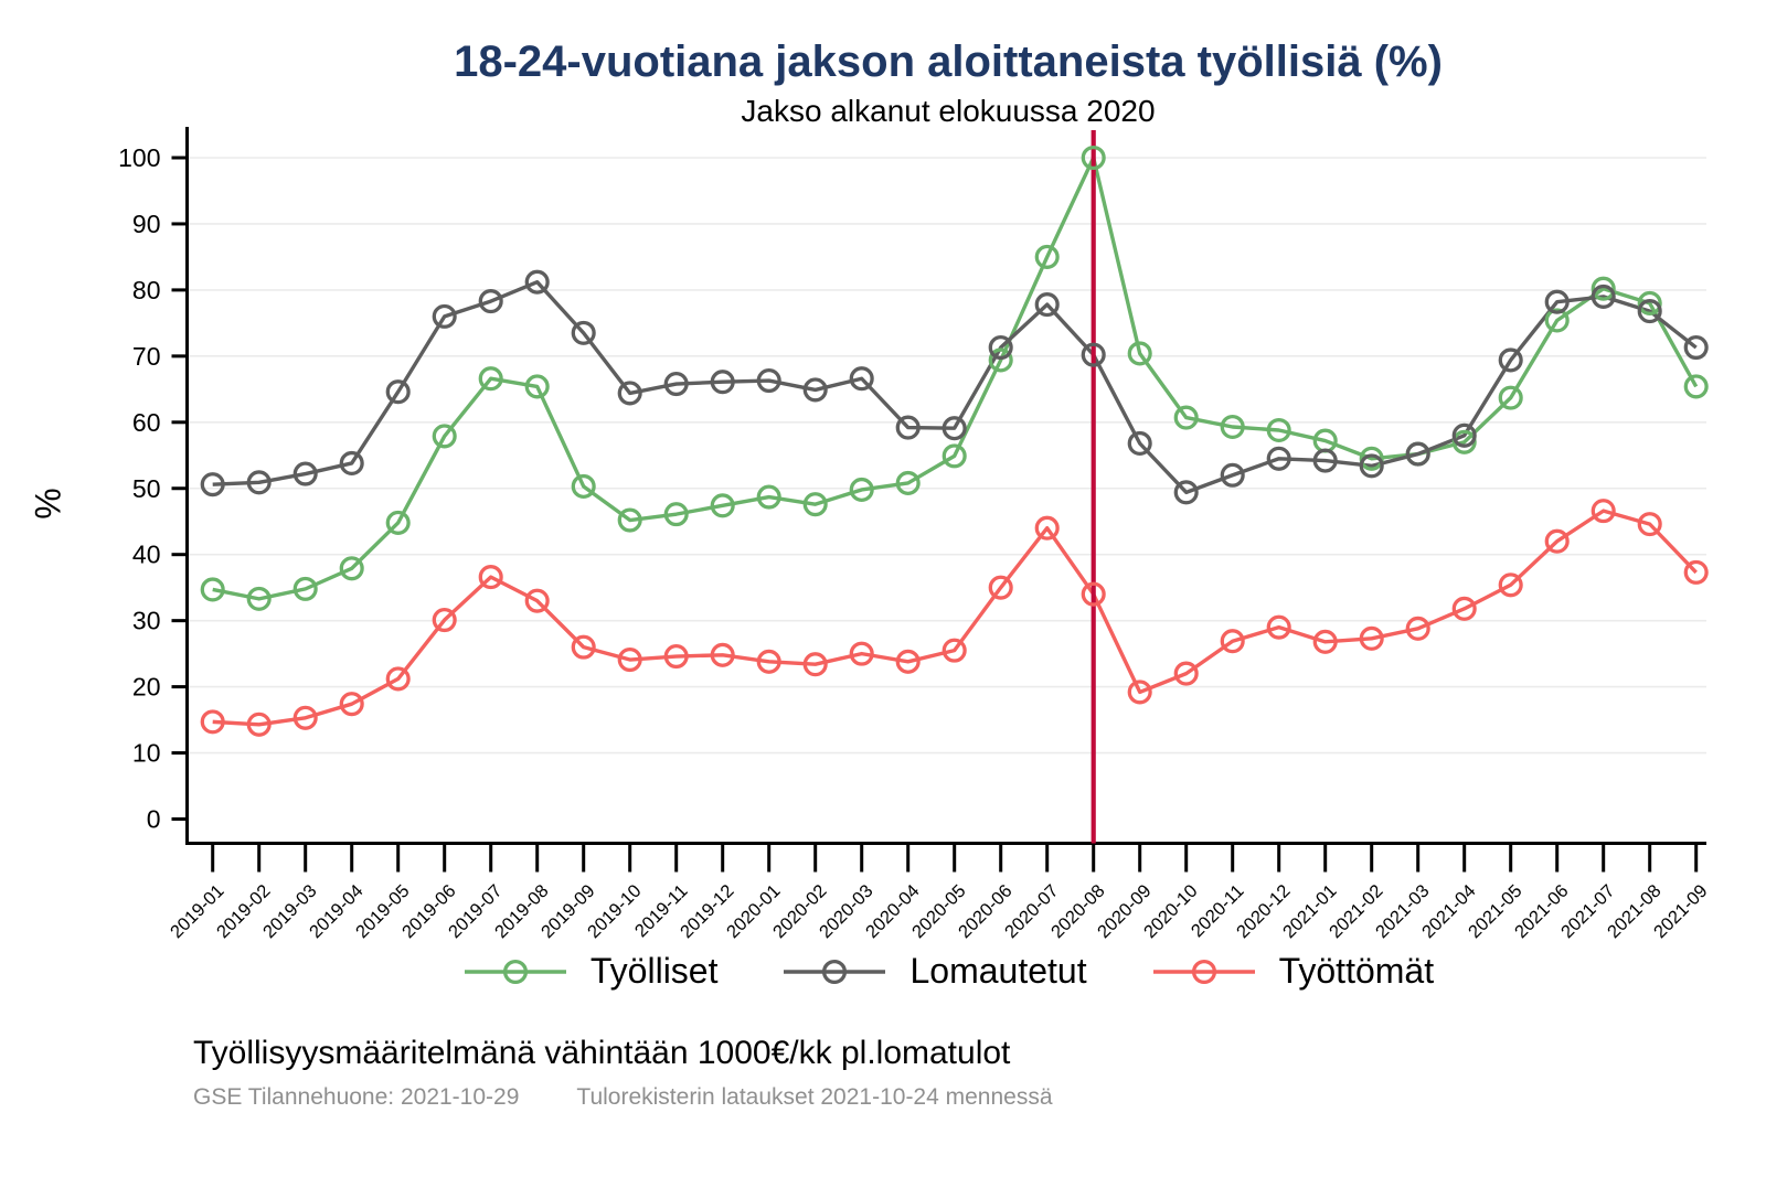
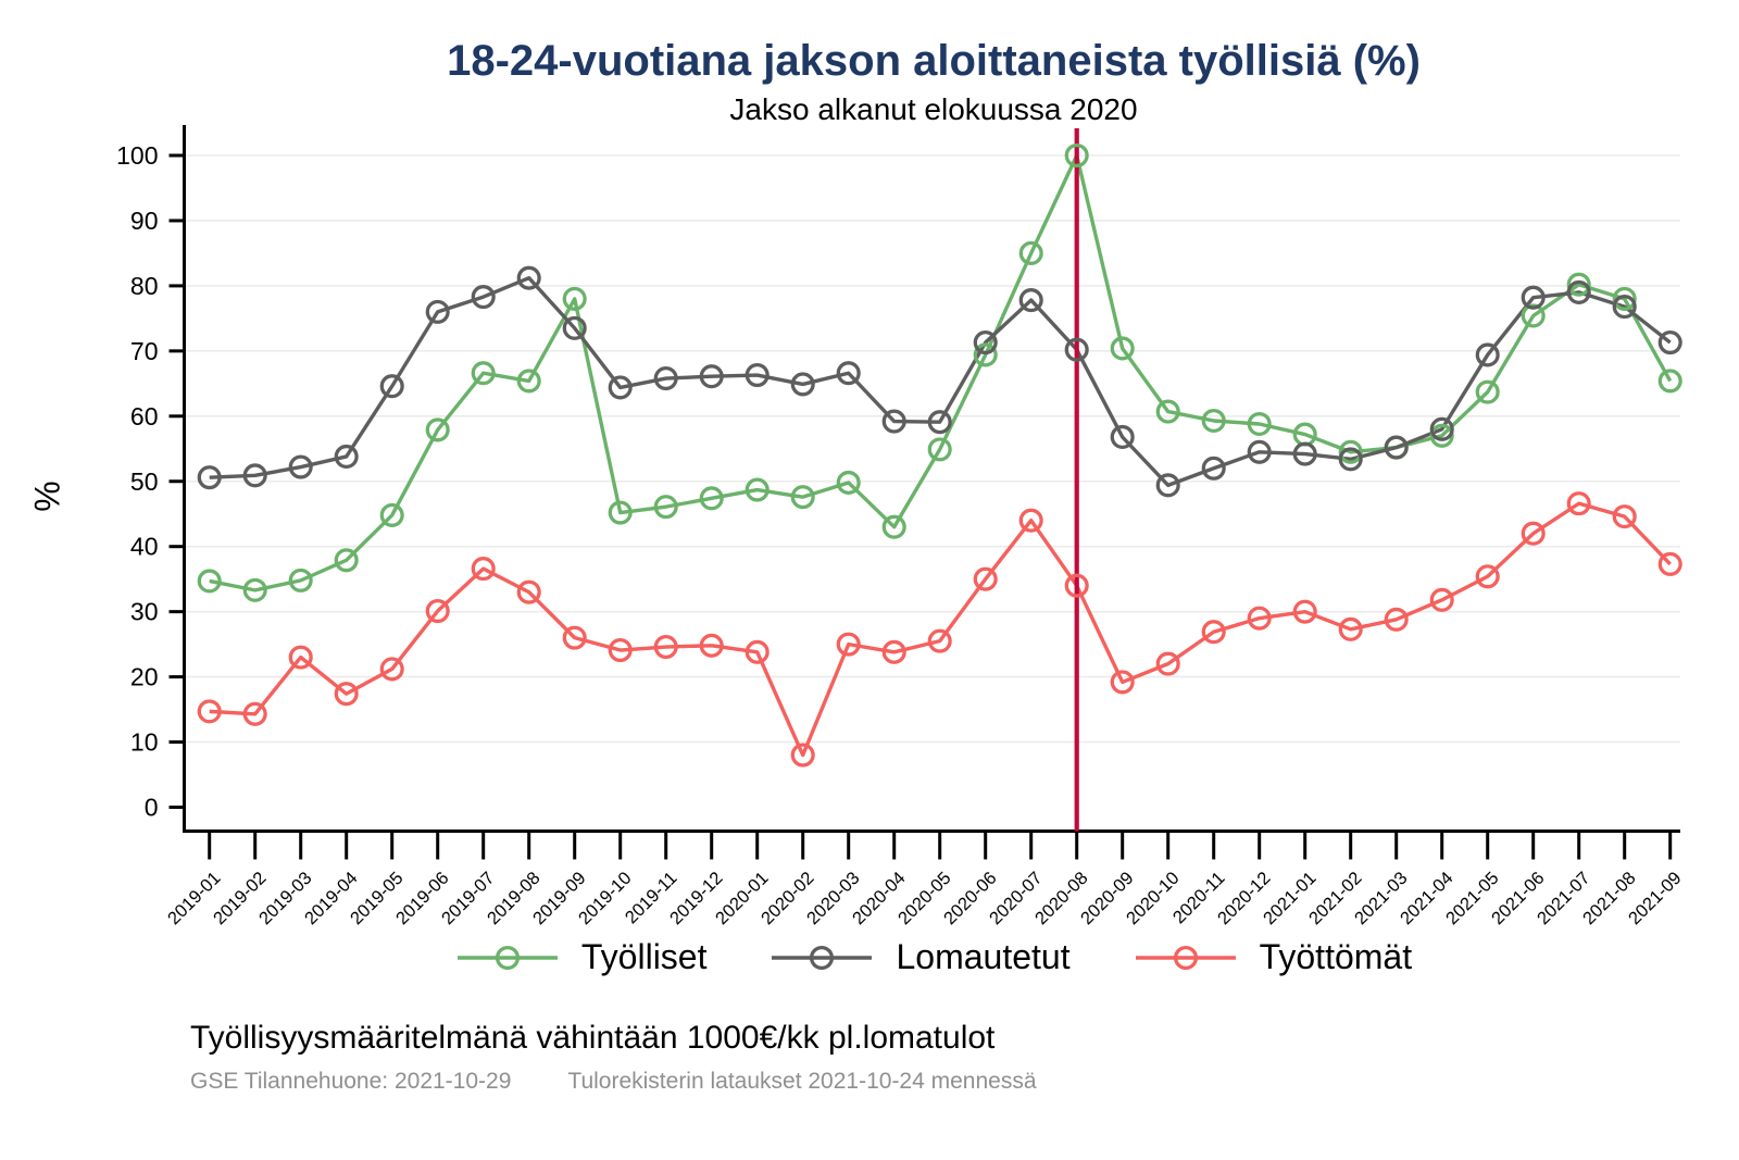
Työttömät/2019-03: 15 -> 23
Työlliset/2019-09: 50 -> 78
Työttömät/2020-02: 23 -> 8
Työlliset/2020-04: 51 -> 43
Työttömät/2021-01: 27 -> 30
